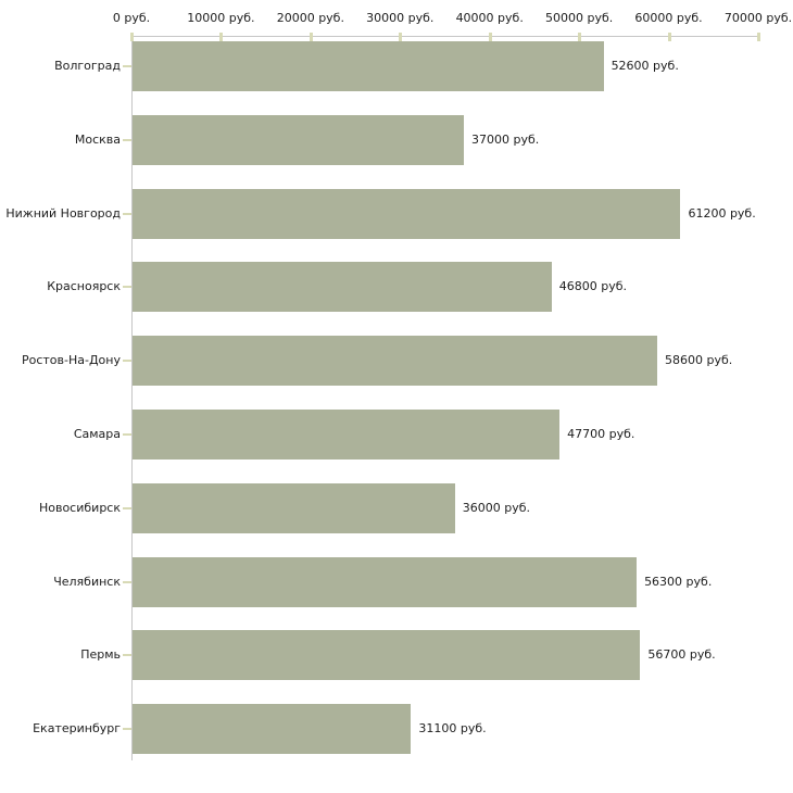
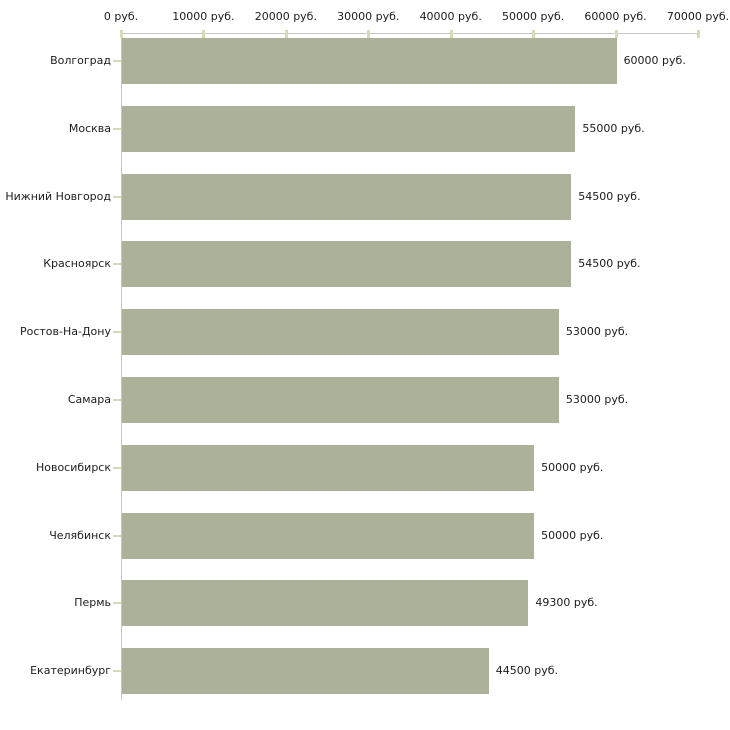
Волгоград: 52600 -> 60000
Москва: 37000 -> 55000
Нижний Новгород: 61200 -> 54500
Красноярск: 46800 -> 54500
Ростов-На-Дону: 58600 -> 53000
Самара: 47700 -> 53000
Новосибирск: 36000 -> 50000
Челябинск: 56300 -> 50000
Пермь: 56700 -> 49300
Екатеринбург: 31100 -> 44500
